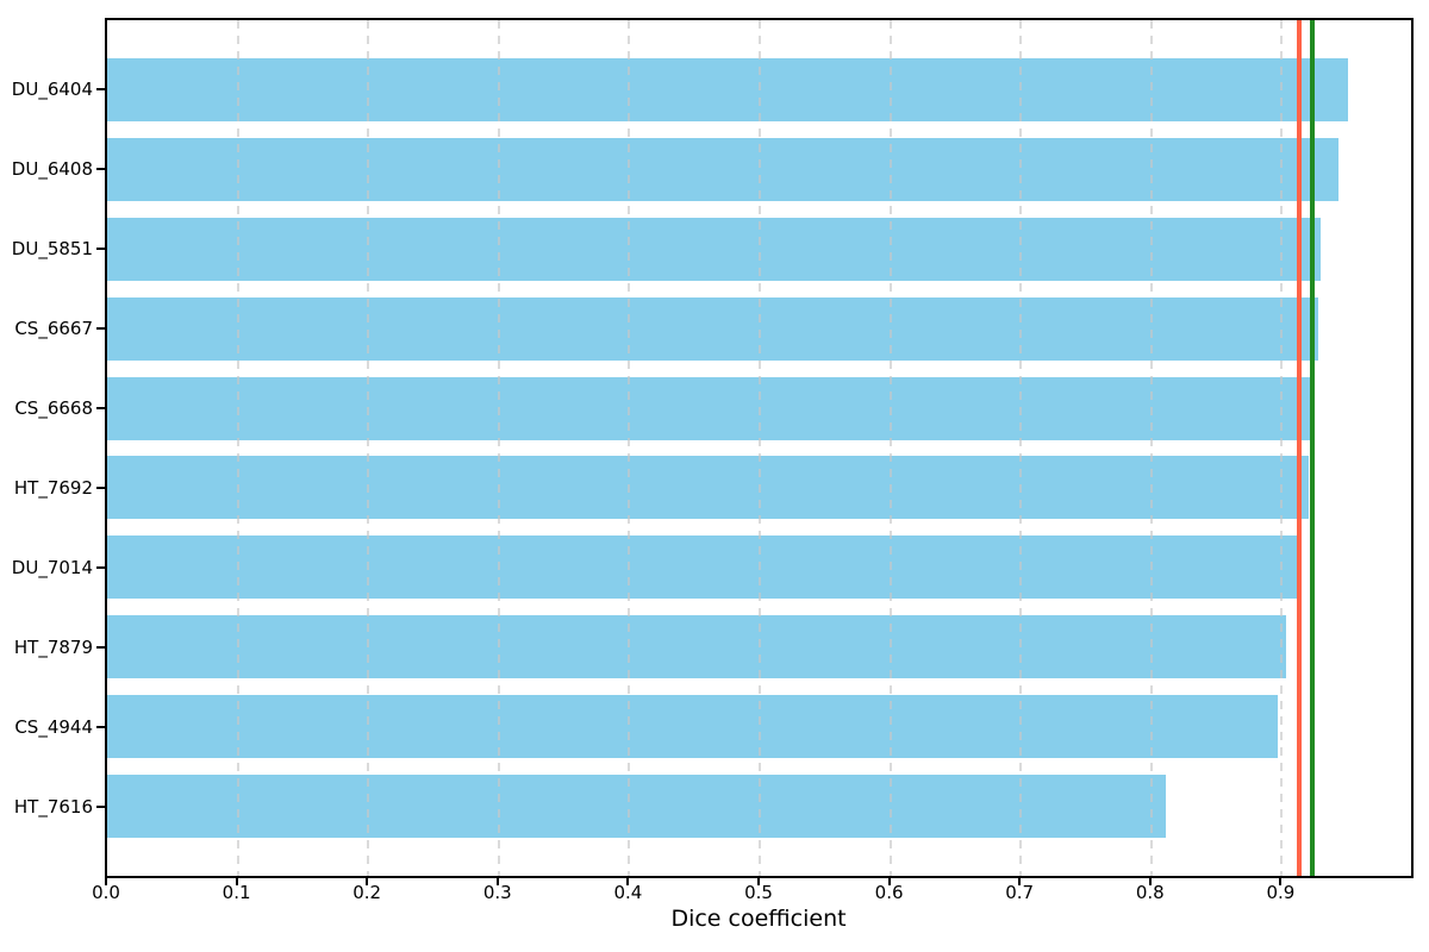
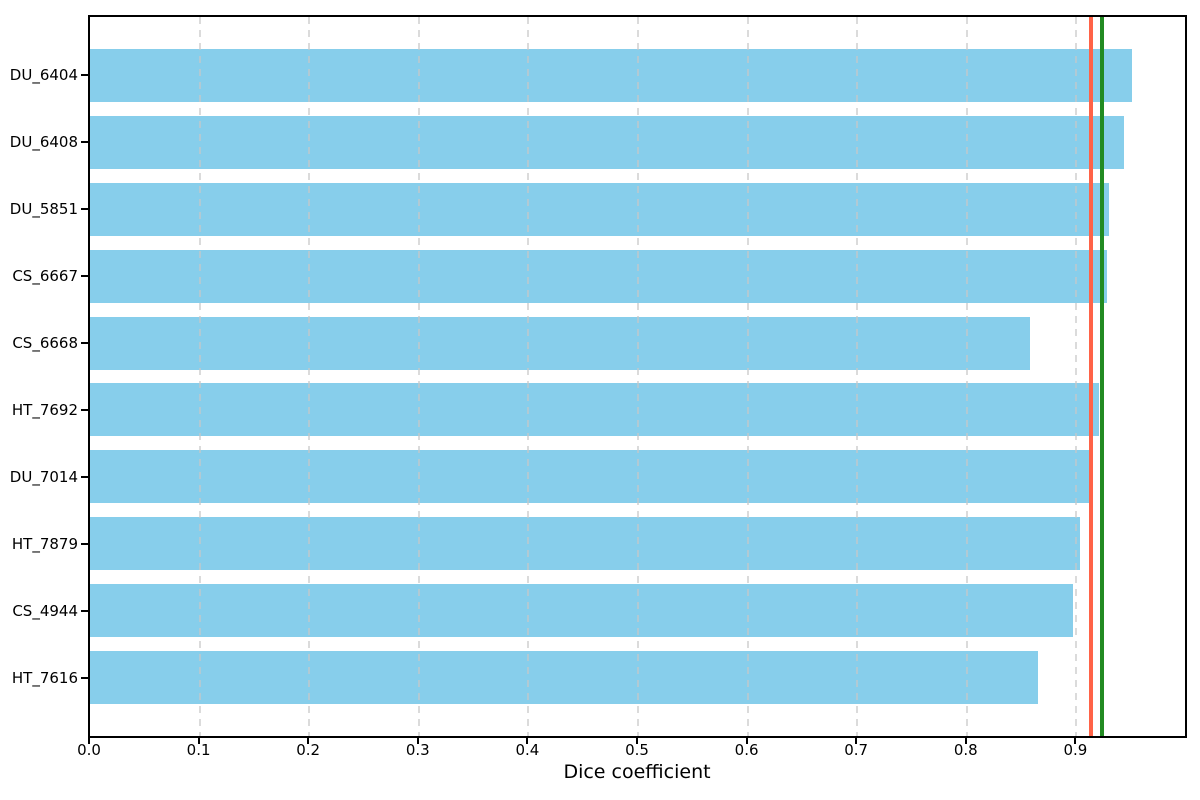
CS_6668: 0.922 -> 0.858
HT_7616: 0.811 -> 0.865
